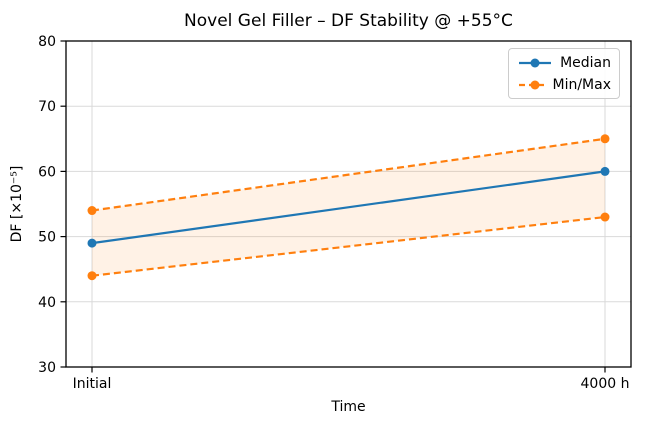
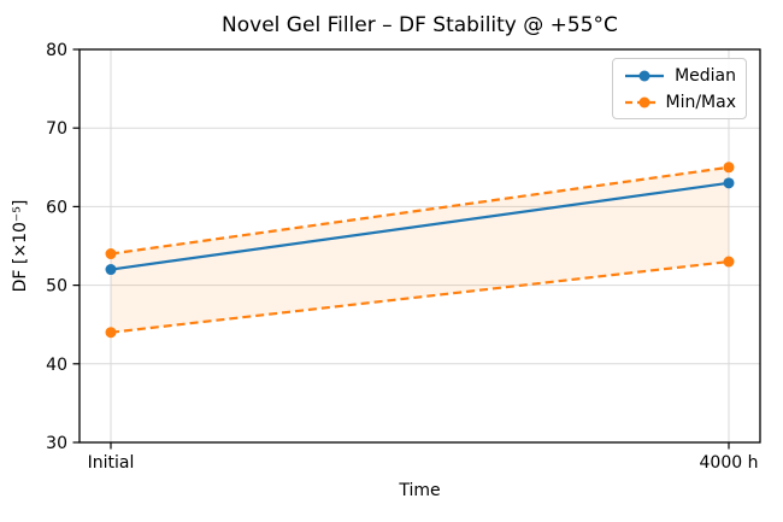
Median/Initial: 49 -> 52
Median/4000 h: 60 -> 63
